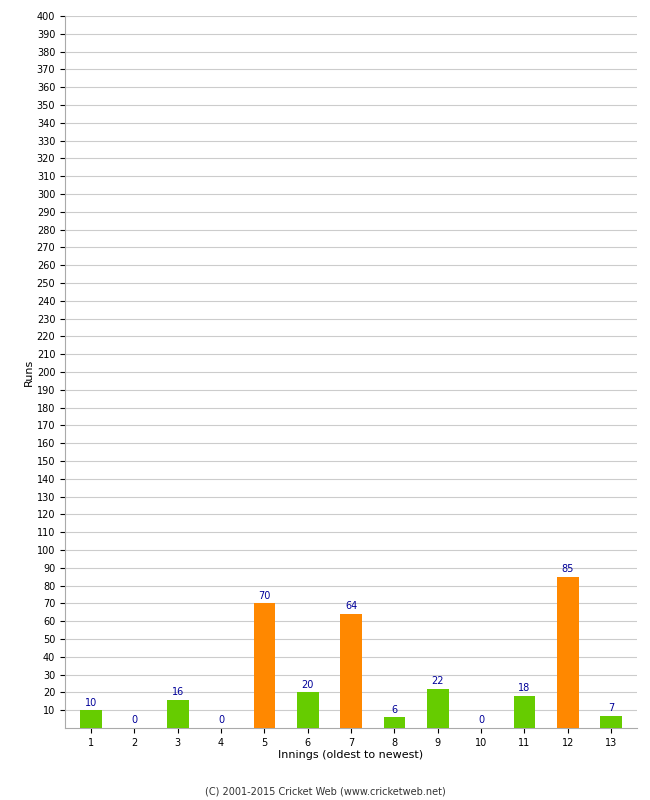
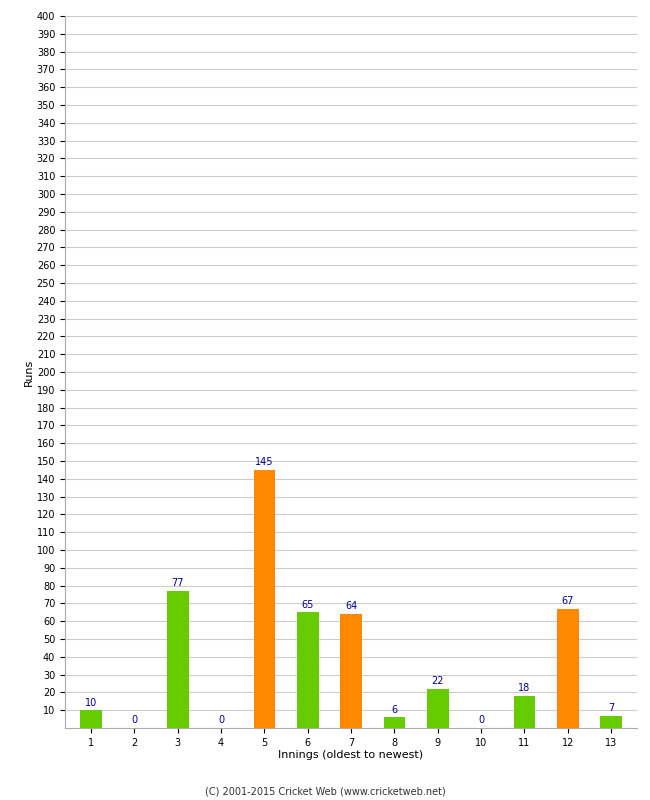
3: 16 -> 77
5: 70 -> 145
6: 20 -> 65
12: 85 -> 67
